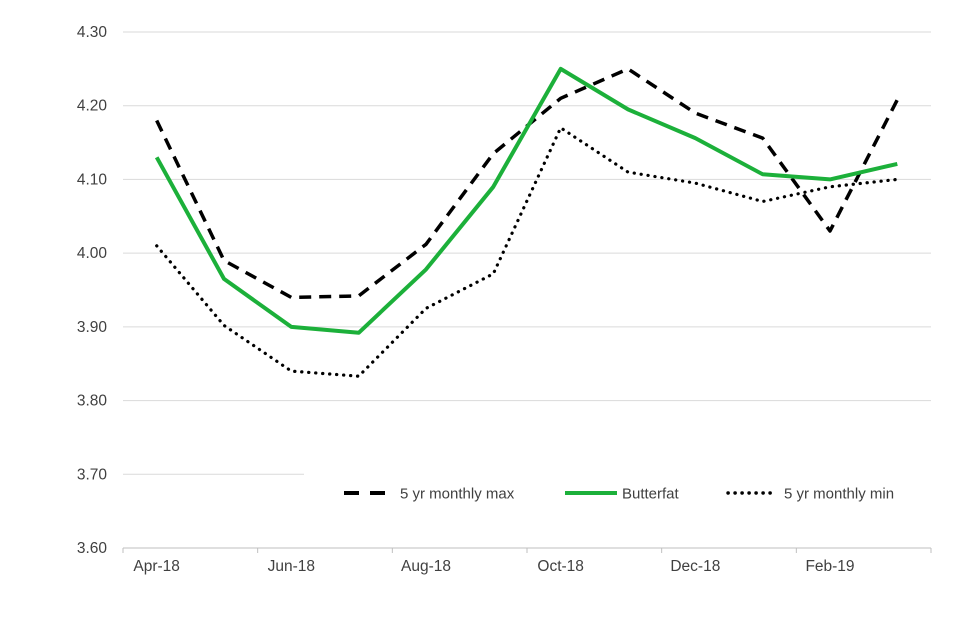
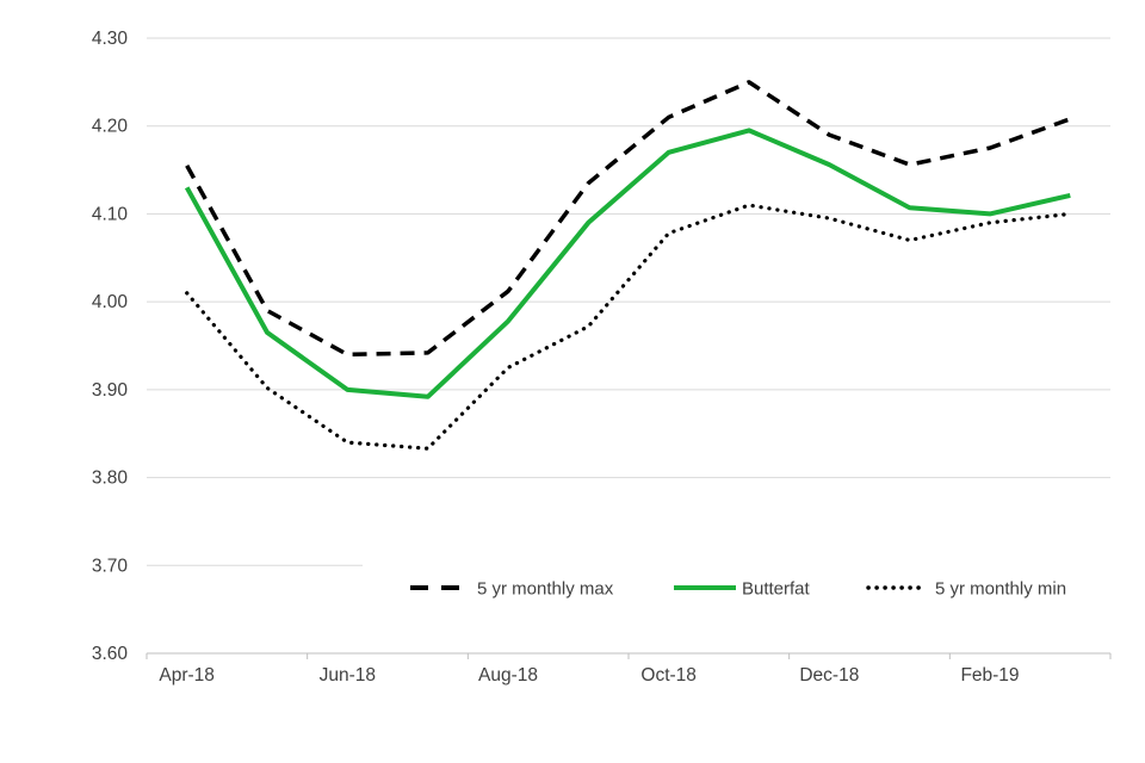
5 yr monthly max/Apr-18: 4.18 -> 4.16
Butterfat/Oct-18: 4.25 -> 4.17
5 yr monthly min/Oct-18: 4.17 -> 4.08
5 yr monthly max/Feb-19: 4.03 -> 4.17
